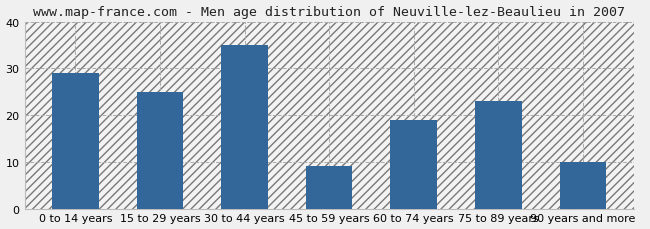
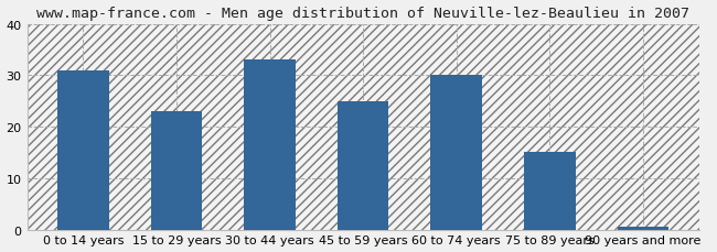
0 to 14 years: 29.0 -> 31.0
15 to 29 years: 25.0 -> 23.0
30 to 44 years: 35.0 -> 33.0
45 to 59 years: 9.0 -> 25.0
60 to 74 years: 19.0 -> 30.0
75 to 89 years: 23.0 -> 15.0
90 years and more: 10.0 -> 0.5
